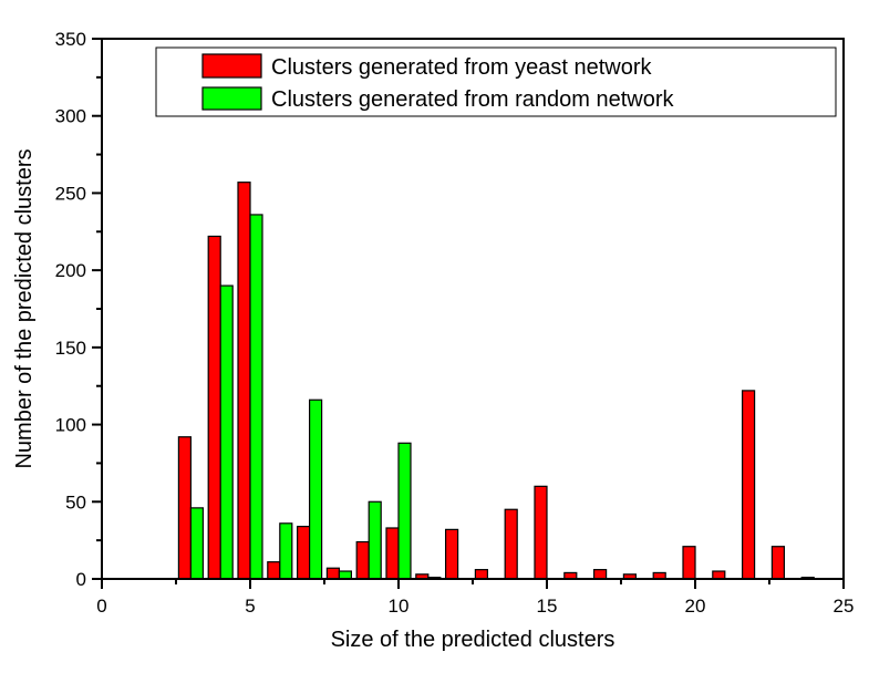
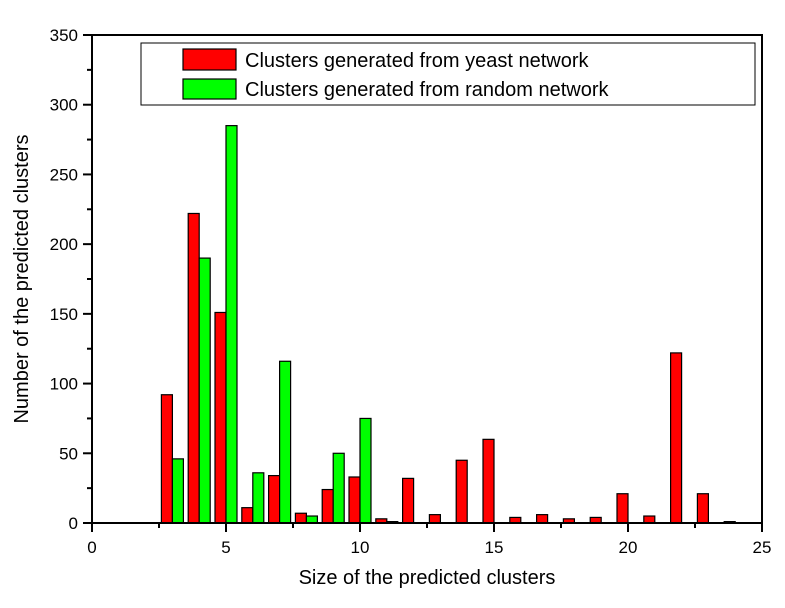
Clusters generated from yeast network/5: 257 -> 151
Clusters generated from random network/5: 236 -> 285
Clusters generated from random network/10: 88 -> 75
